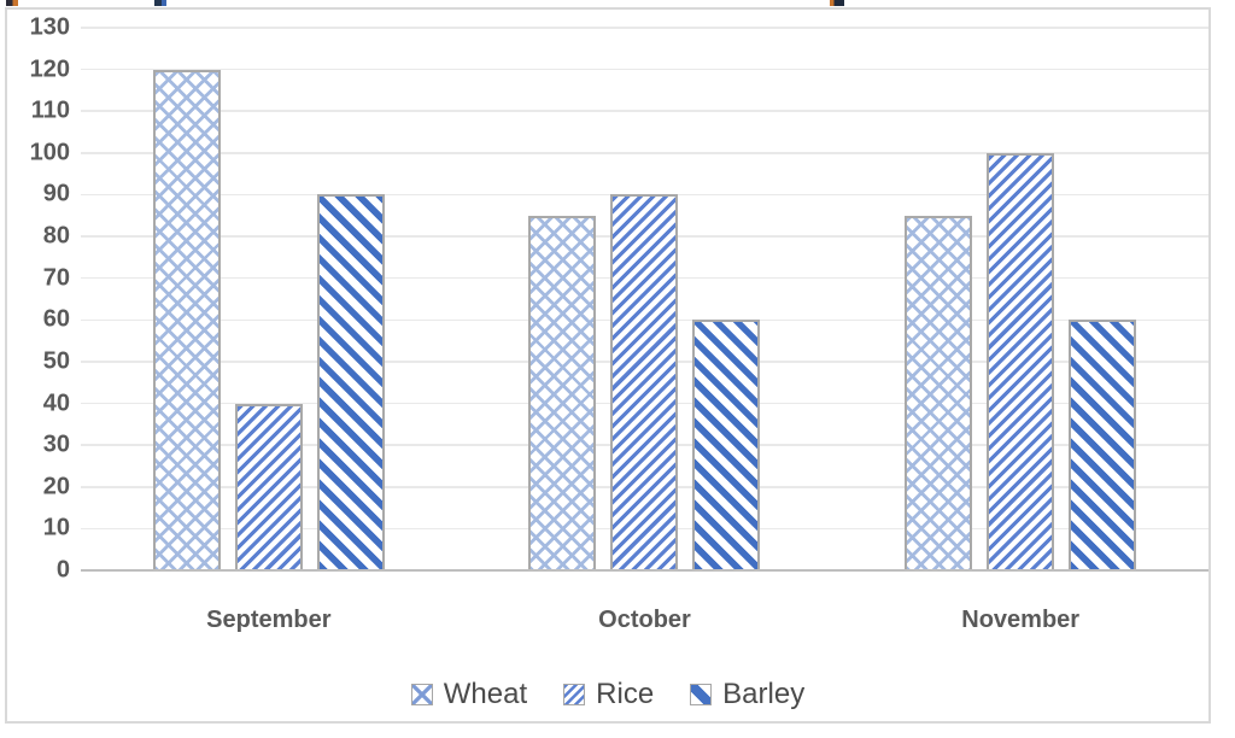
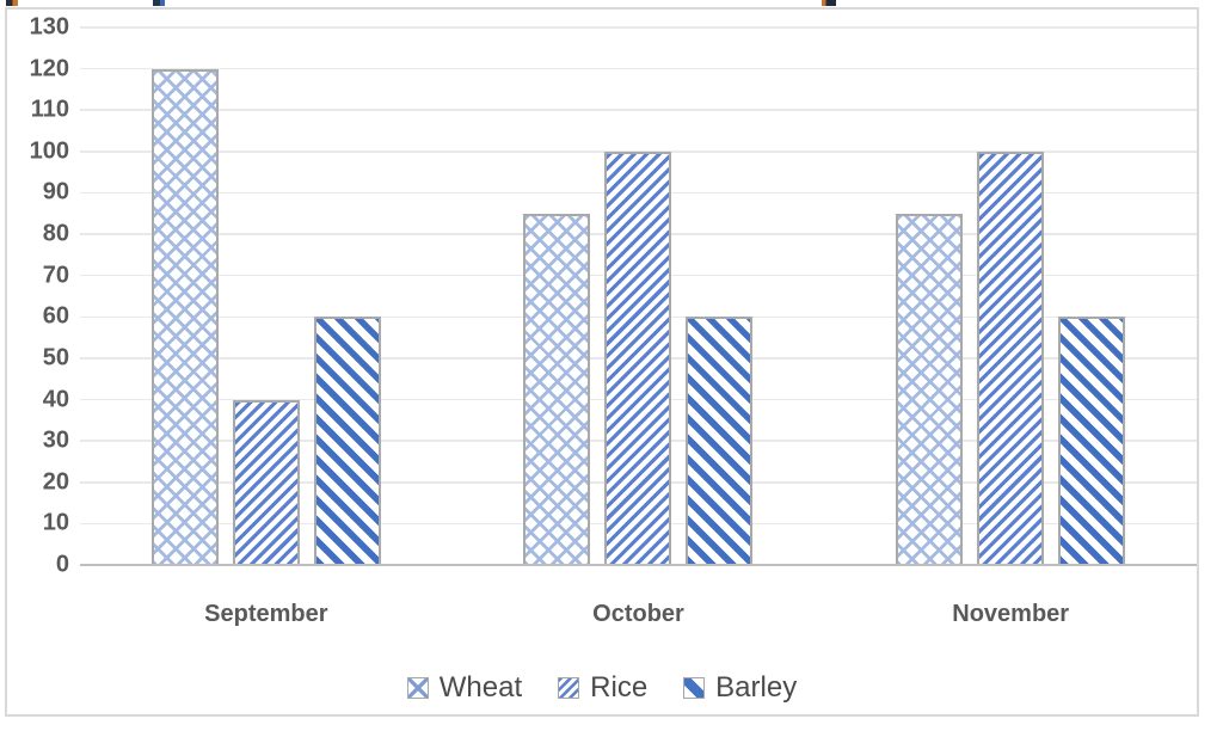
Barley/September: 90 -> 60
Rice/October: 90 -> 100
